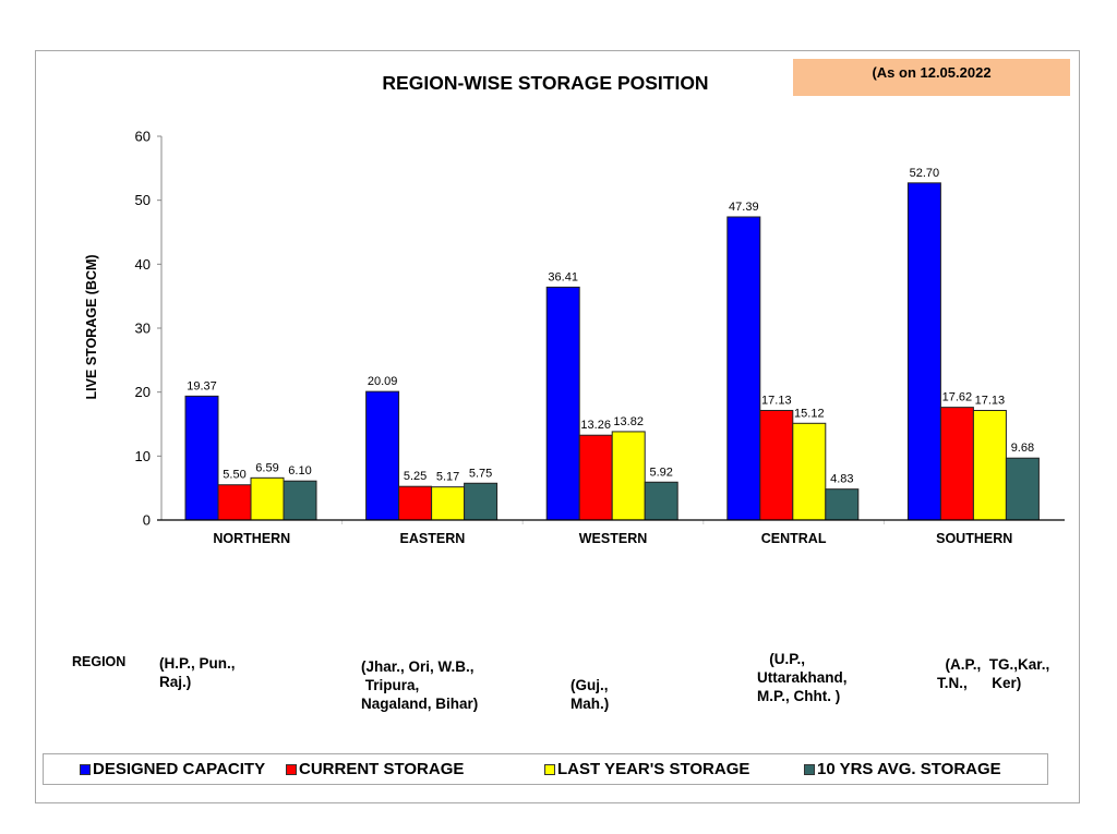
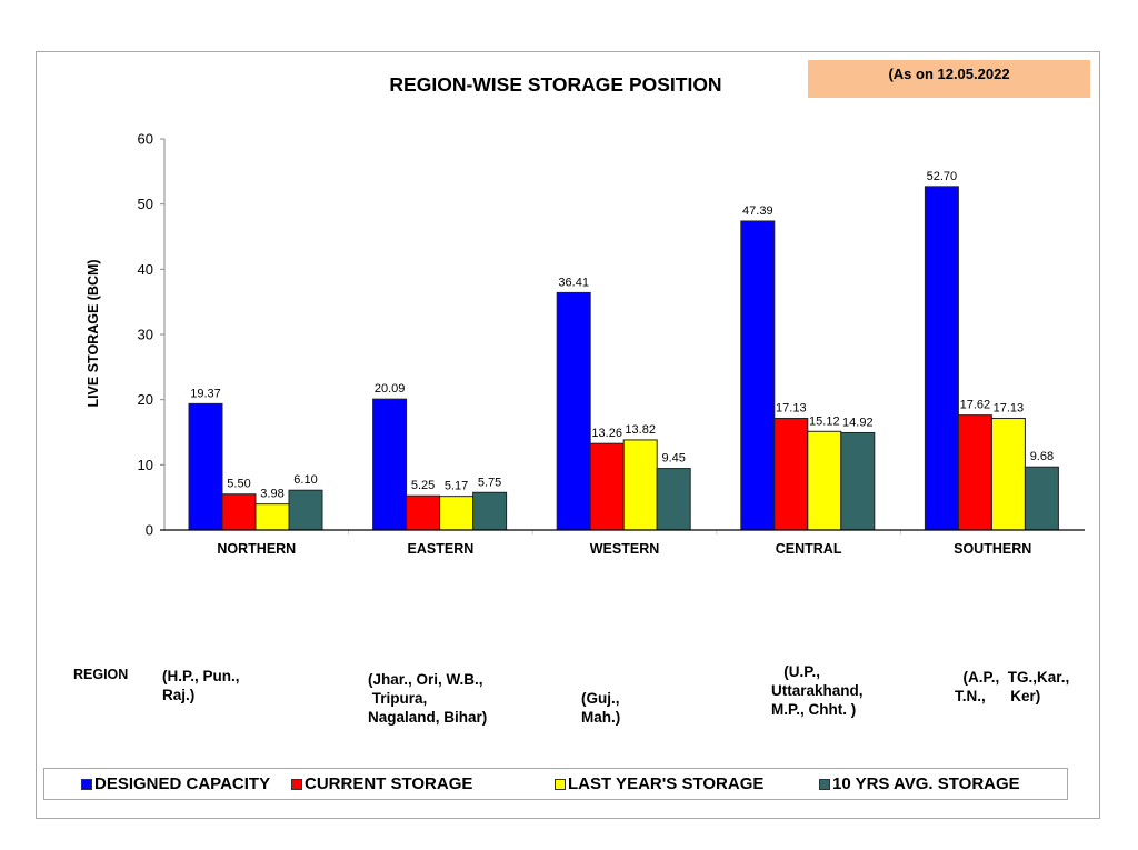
LAST YEAR'S STORAGE/NORTHERN: 6.59 -> 3.98
10 YRS AVG. STORAGE/WESTERN: 5.92 -> 9.45
10 YRS AVG. STORAGE/CENTRAL: 4.83 -> 14.92
